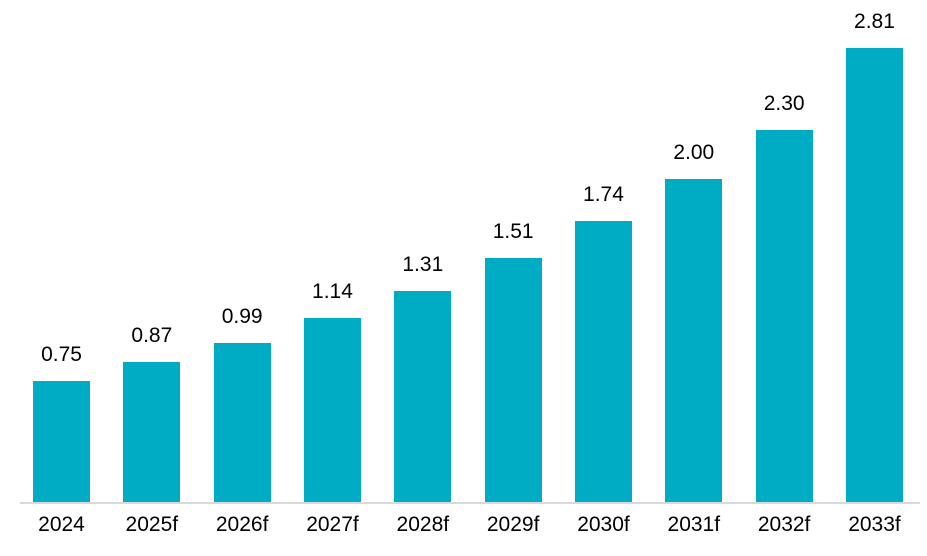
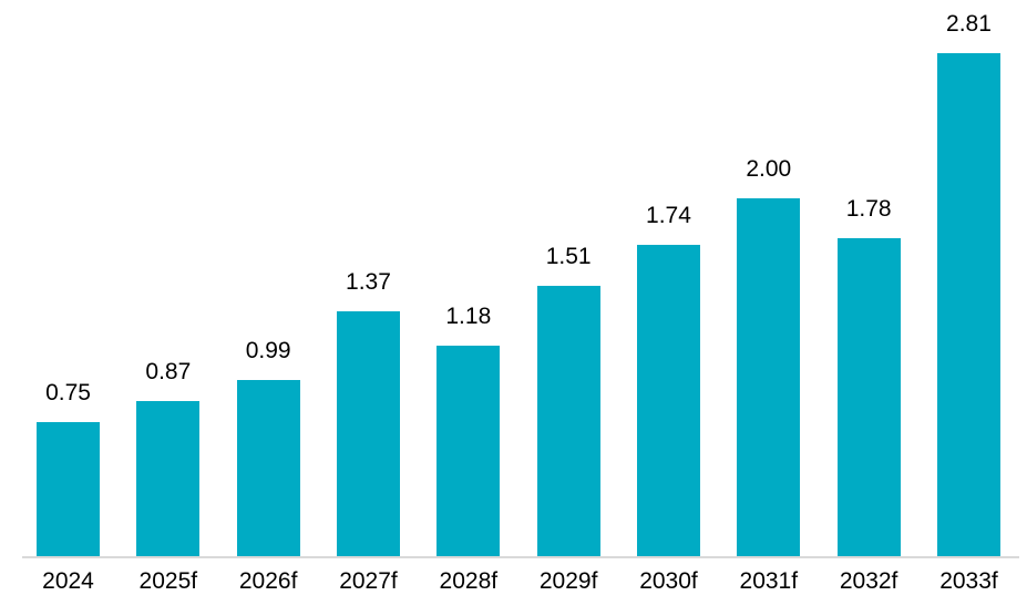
2027f: 1.14 -> 1.37
2028f: 1.31 -> 1.18
2032f: 2.30 -> 1.78
